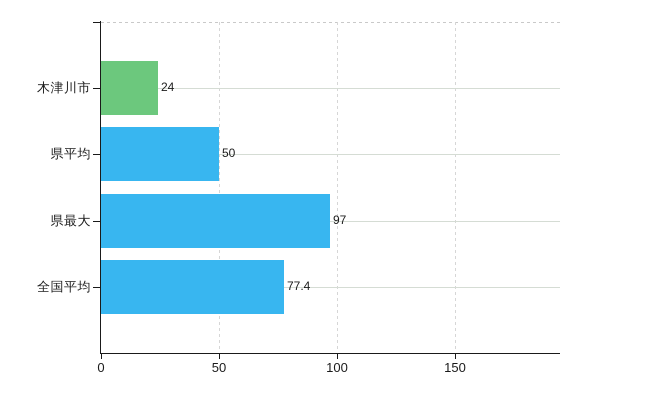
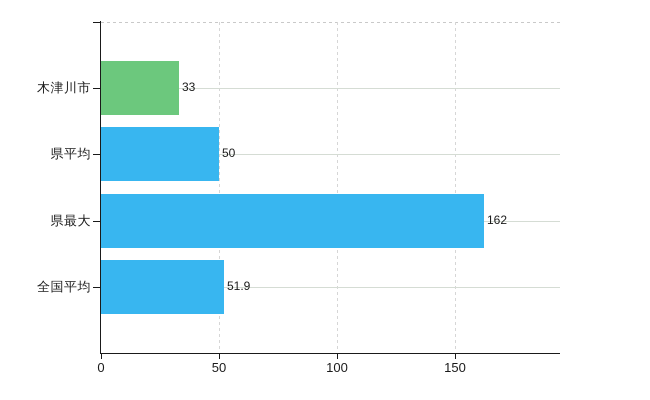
木津川市: 24 -> 33
県最大: 97 -> 162
全国平均: 77.4 -> 51.9
